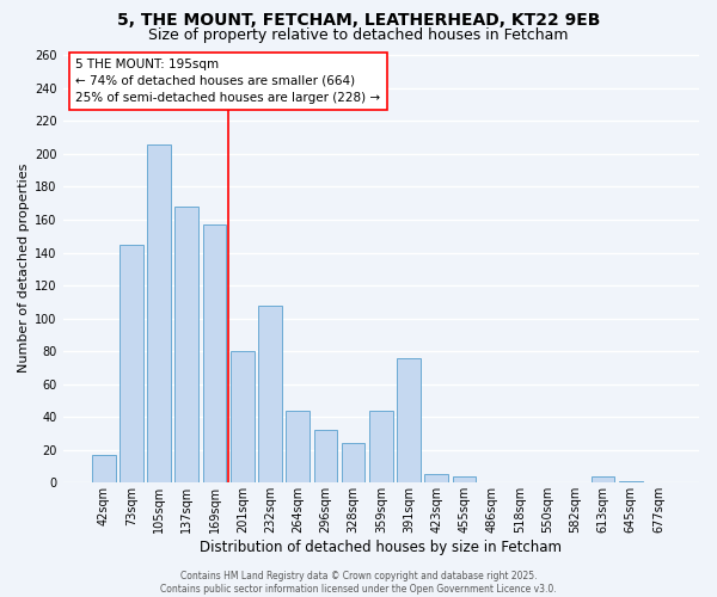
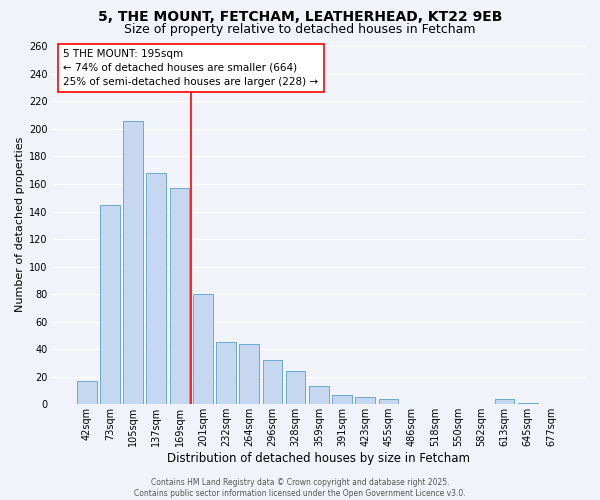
232sqm: 108 -> 45
359sqm: 44 -> 13
391sqm: 76 -> 7
